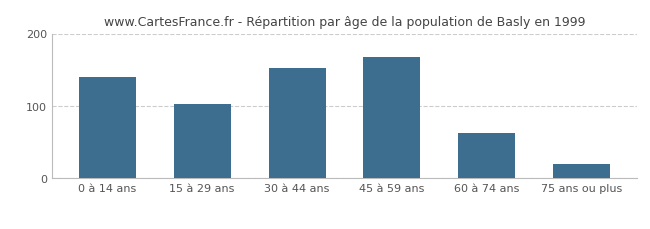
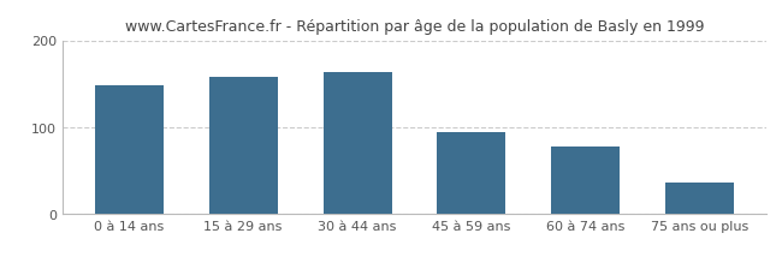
0 à 14 ans: 140 -> 148
15 à 29 ans: 103 -> 158
30 à 44 ans: 152 -> 164
45 à 59 ans: 168 -> 94
60 à 74 ans: 63 -> 78
75 ans ou plus: 20 -> 36
